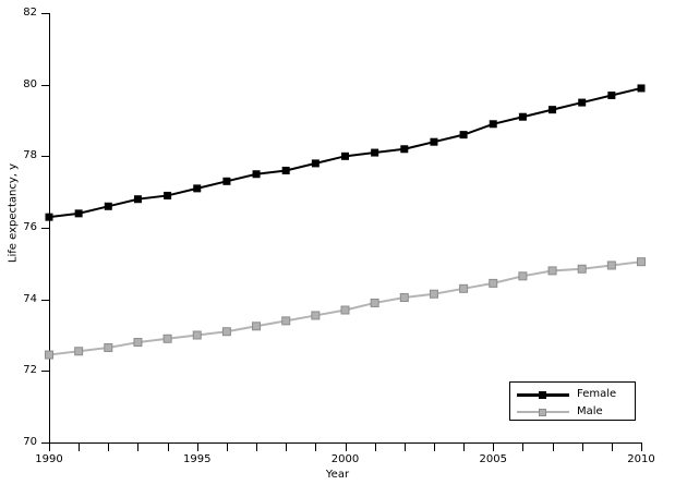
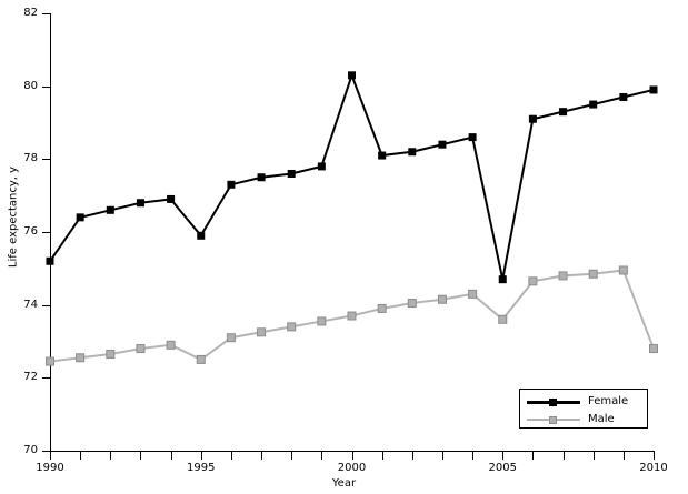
Female/1990: 76.3 -> 75.2
Female/1995: 77.1 -> 75.9
Male/1995: 73.0 -> 72.5
Female/2000: 78.0 -> 80.3
Female/2005: 78.9 -> 74.7
Male/2005: 74.5 -> 73.6
Male/2010: 75.0 -> 72.8
